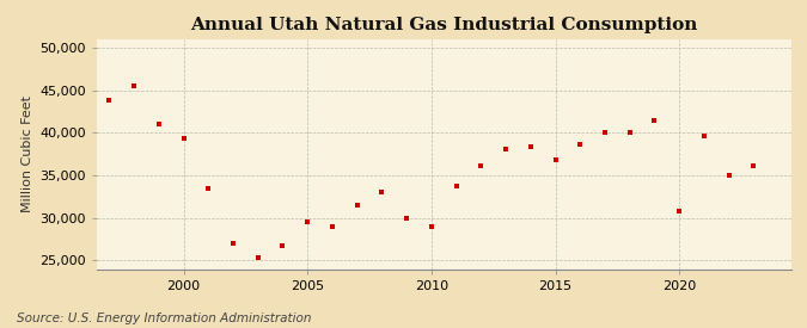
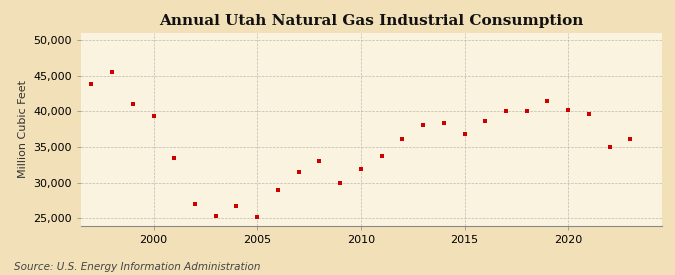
2005: 29,600 -> 25,200
2010: 29,000 -> 31,900
2020: 30,800 -> 40,200
